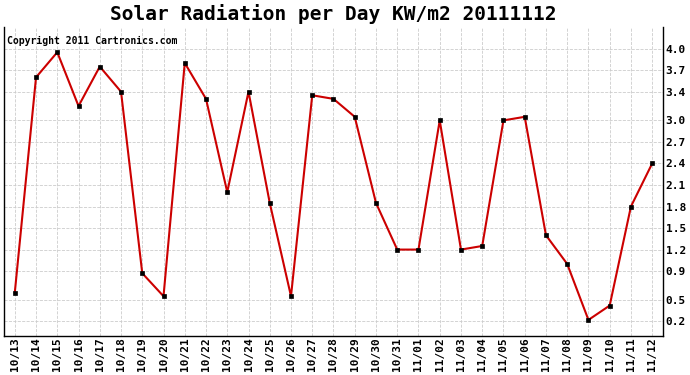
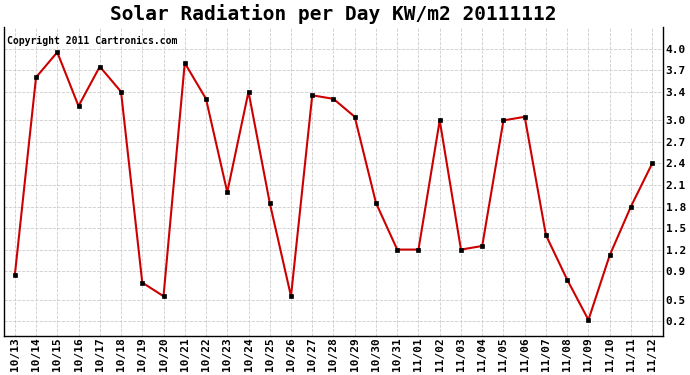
10/13: 0.60 -> 0.84
10/19: 0.87 -> 0.74
11/08: 1.00 -> 0.78
11/10: 0.42 -> 1.12
